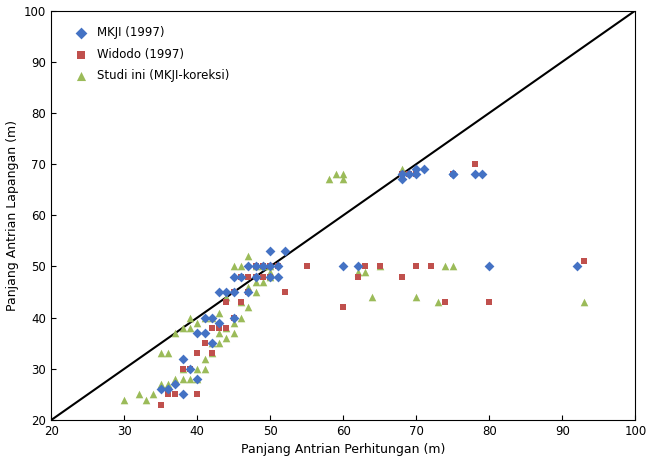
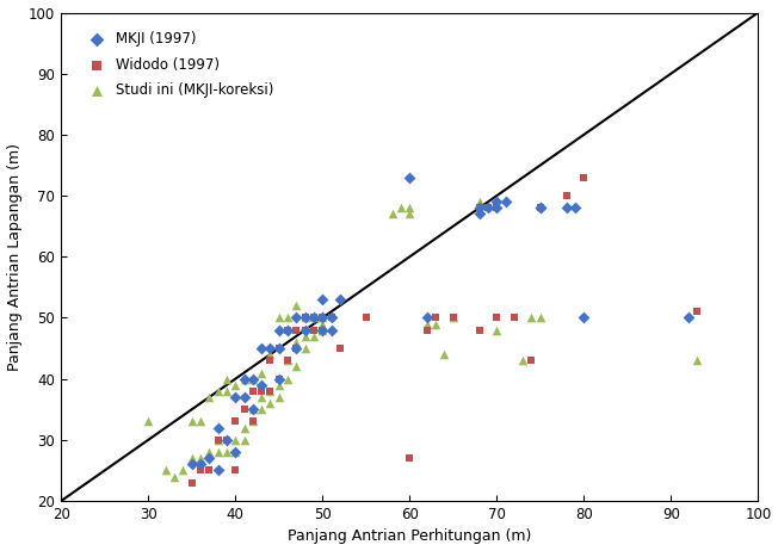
Studi ini (MKJI-koreksi)/30: 24 -> 33
MKJI (1997)/60: 50 -> 73
Widodo (1997)/60: 42 -> 27
Studi ini (MKJI-koreksi)/70: 44 -> 48
Widodo (1997)/80: 43 -> 73
